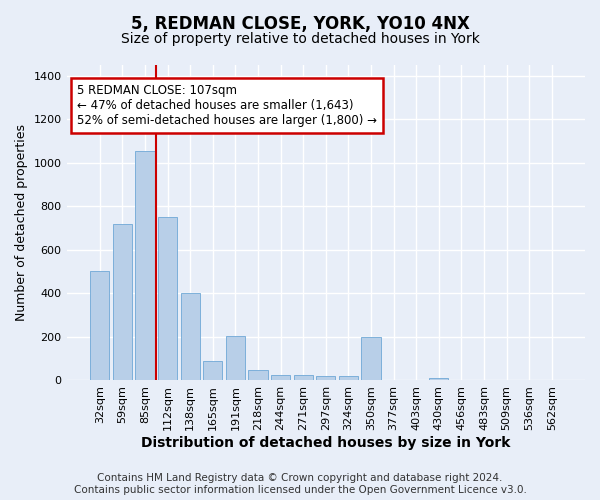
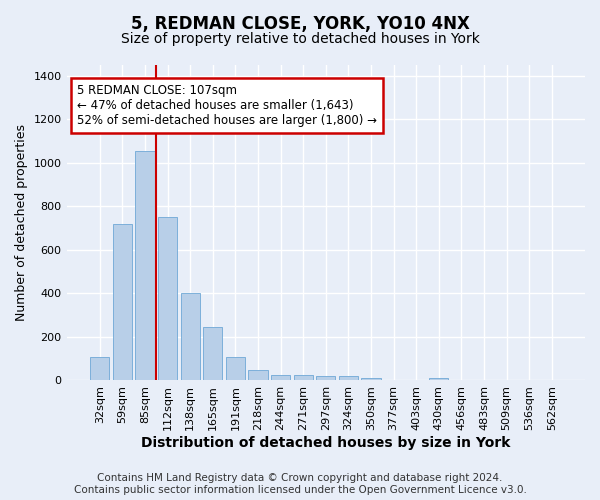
32sqm: 505 -> 107
165sqm: 90 -> 245
191sqm: 205 -> 110
350sqm: 200 -> 10
